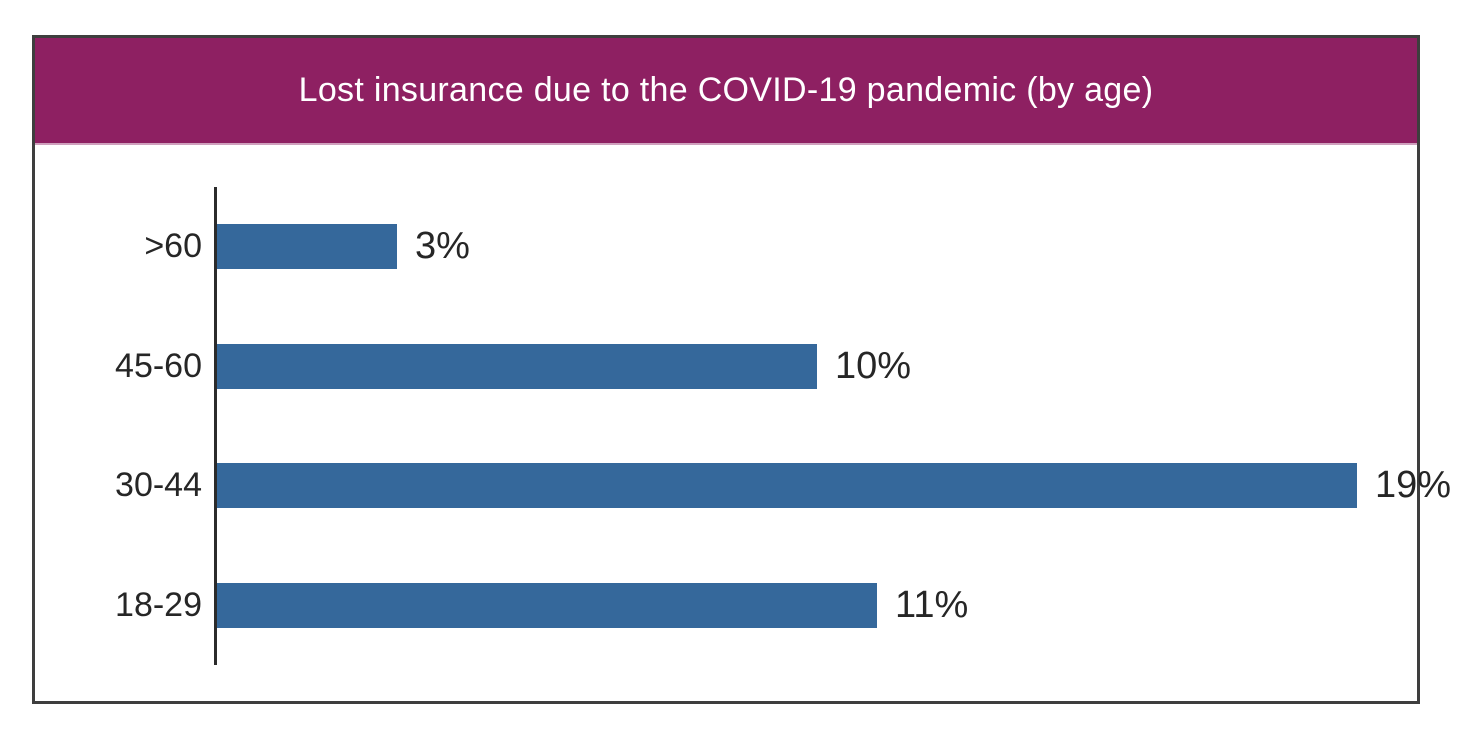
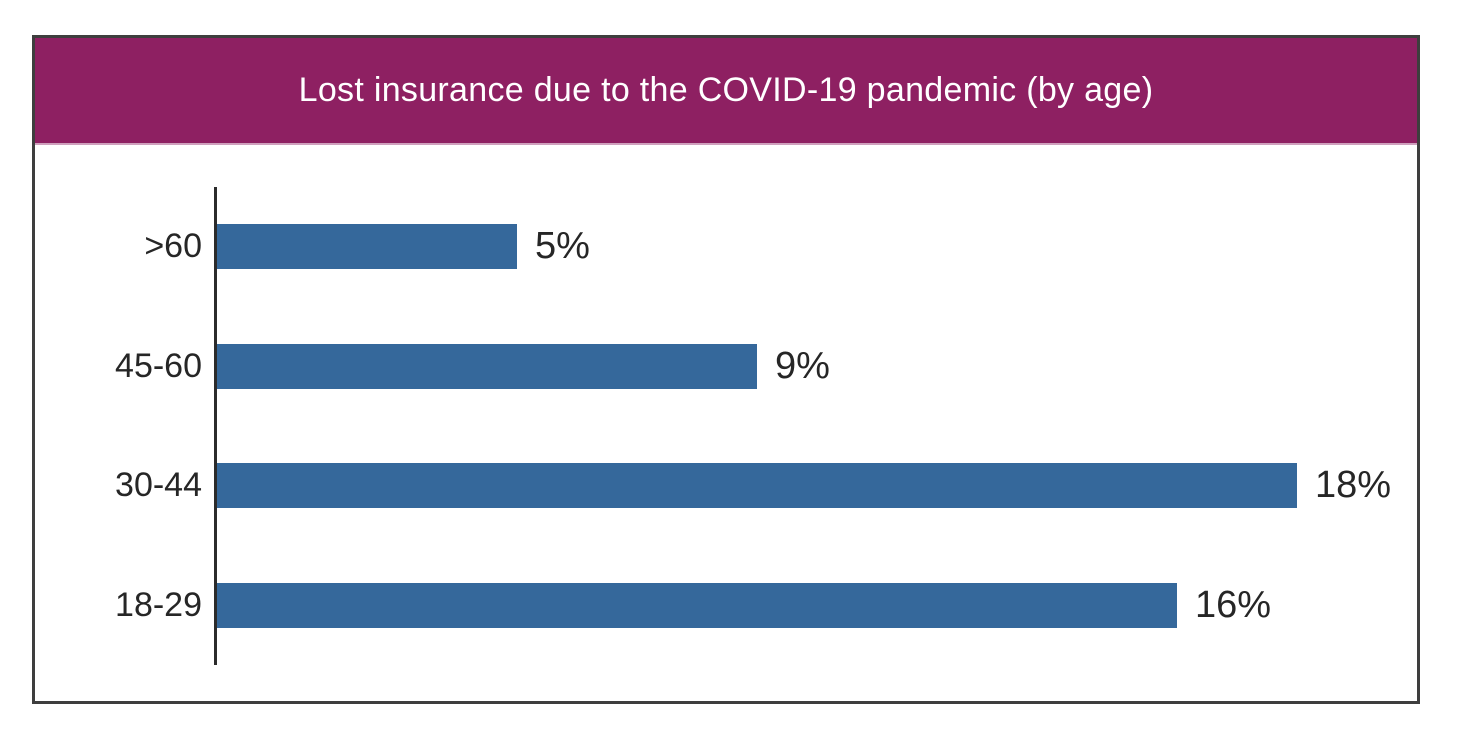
>60: 3% -> 5%
45-60: 10% -> 9%
30-44: 19% -> 18%
18-29: 11% -> 16%
